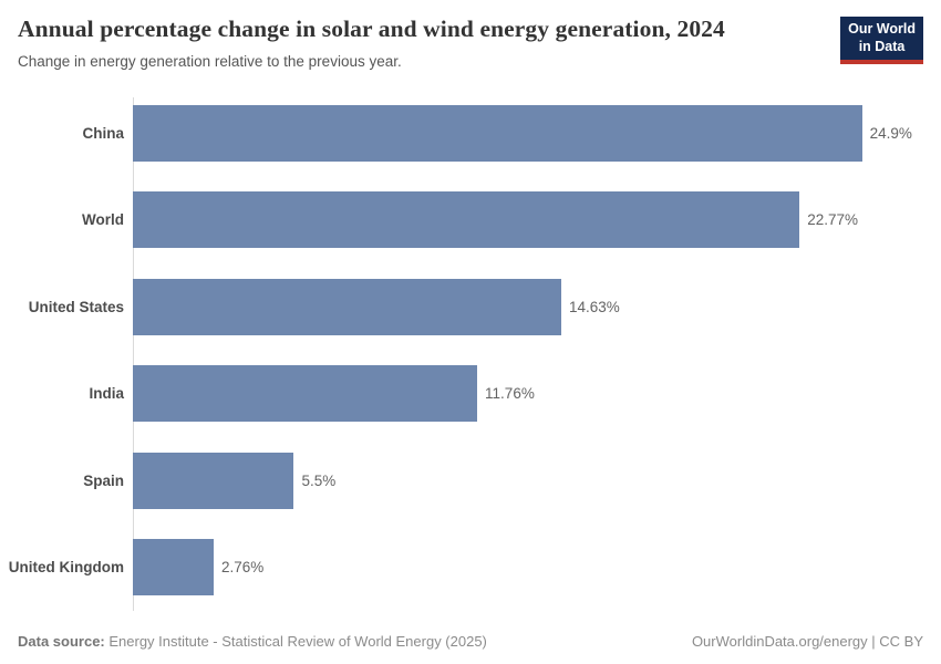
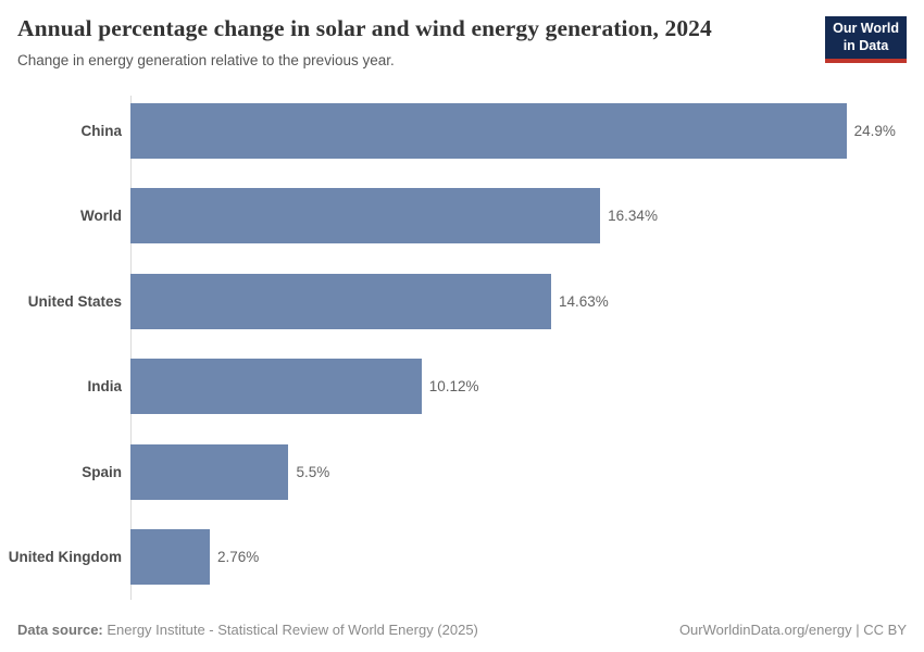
World: 22.77% -> 16.34%
India: 11.76% -> 10.12%
